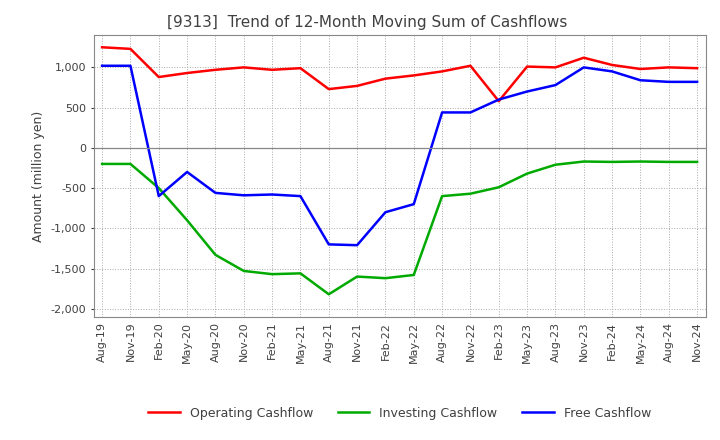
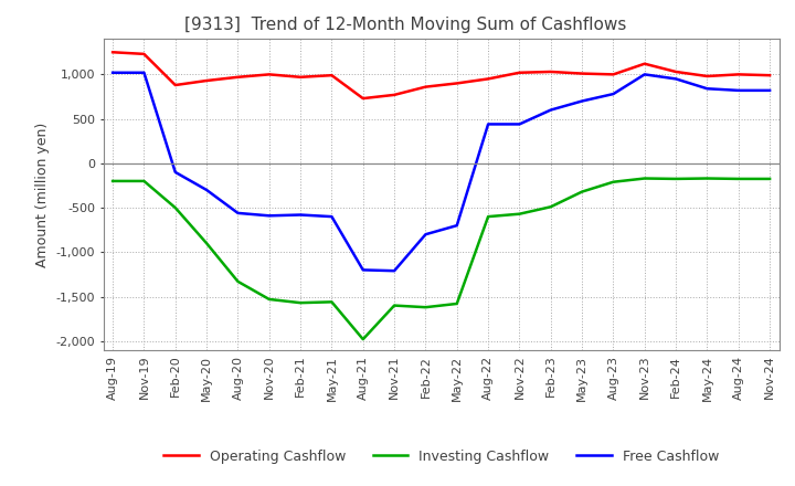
Free Cashflow/Feb-20: -600 -> -100
Investing Cashflow/Aug-21: -1,820 -> -1,980
Operating Cashflow/Feb-23: 580 -> 1,030
